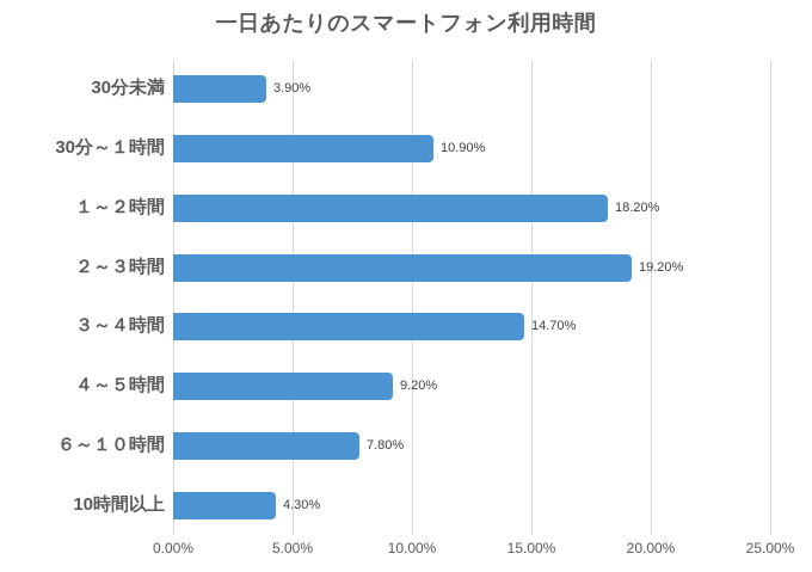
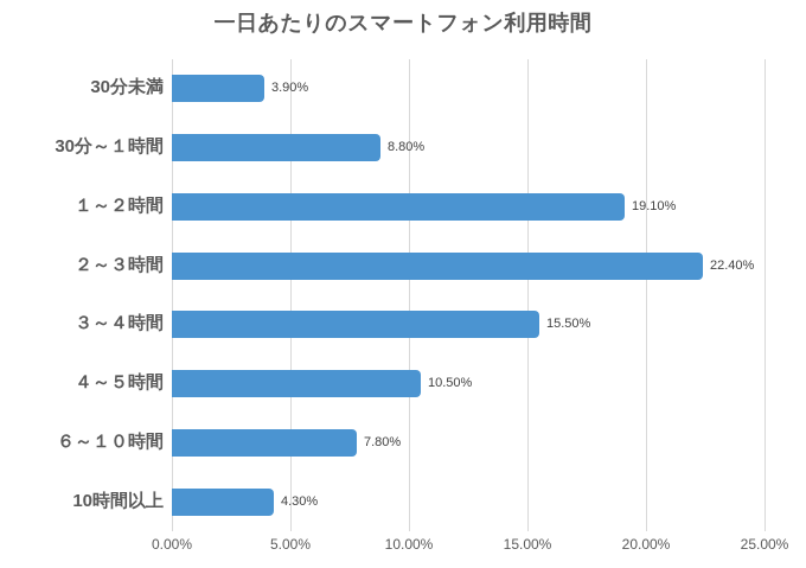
30分～１時間: 10.90% -> 8.80%
１～２時間: 18.20% -> 19.10%
２～３時間: 19.20% -> 22.40%
３～４時間: 14.70% -> 15.50%
４～５時間: 9.20% -> 10.50%
